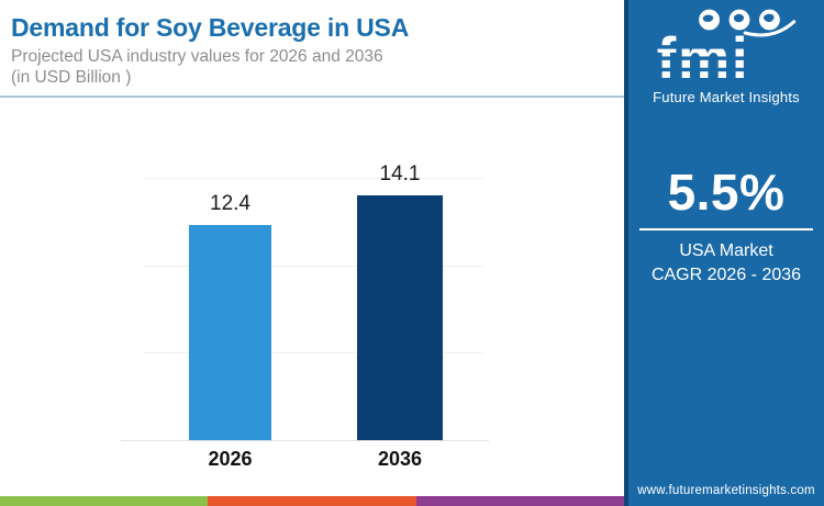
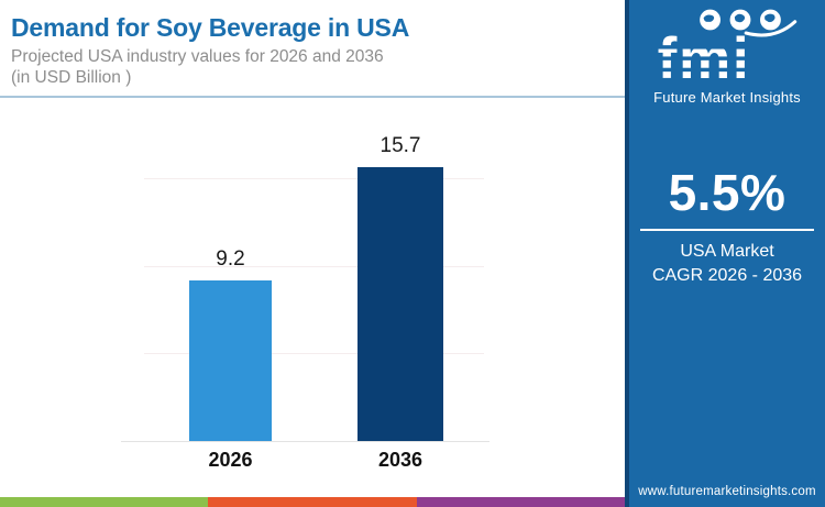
2026: 12.4 -> 9.2
2036: 14.1 -> 15.7
